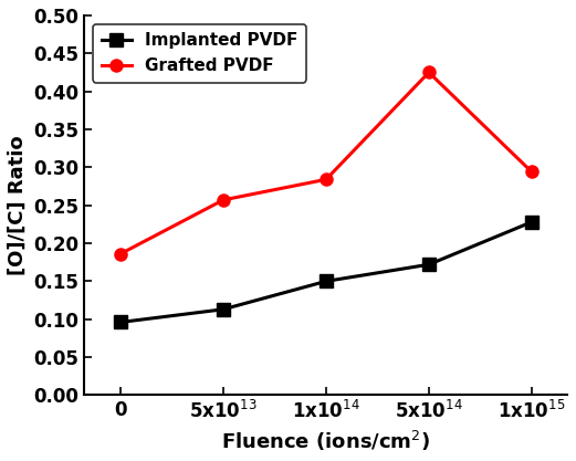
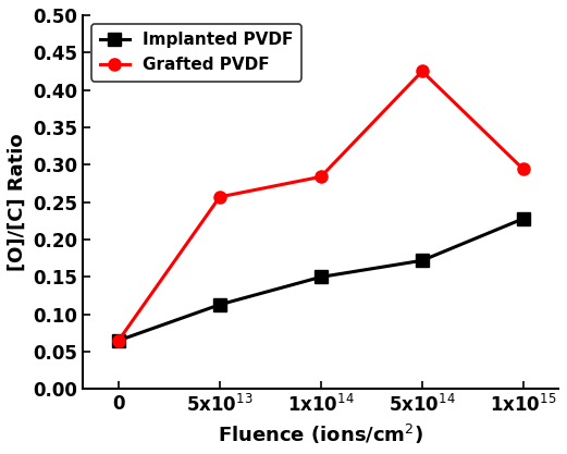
Implanted PVDF/0: 0.096 -> 0.065
Grafted PVDF/0: 0.186 -> 0.065
